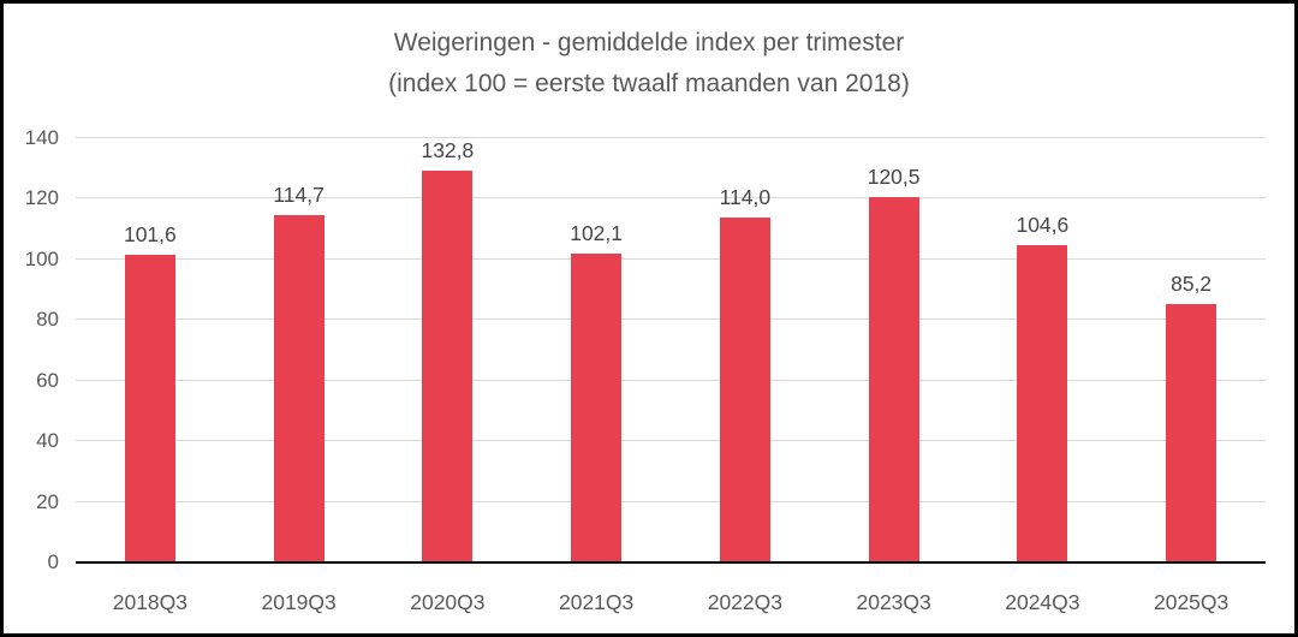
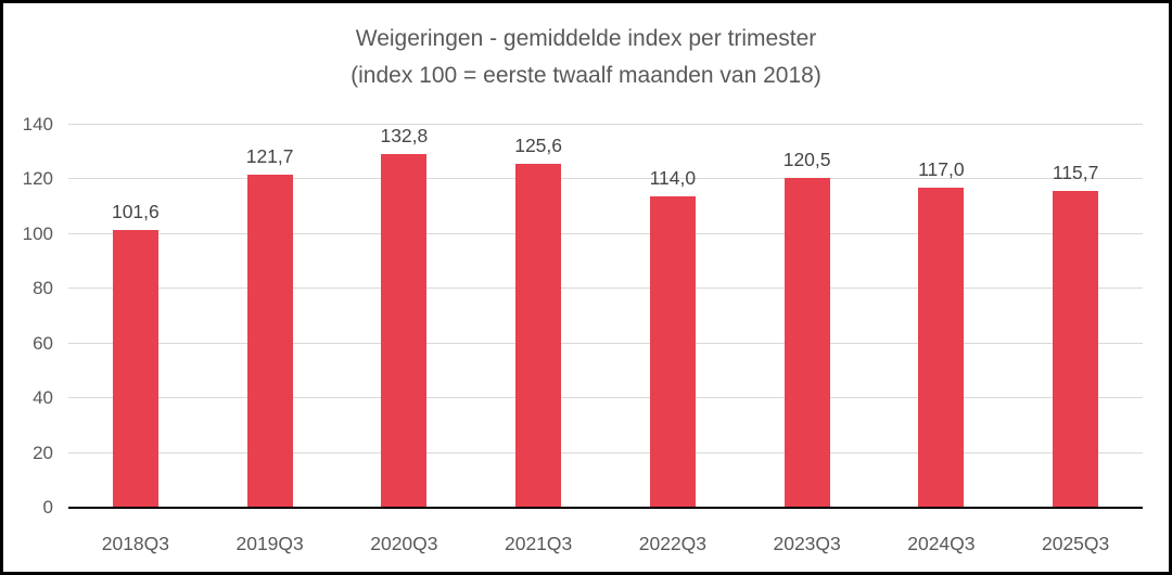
2019Q3: 114,7 -> 121,7
2021Q3: 102,1 -> 125,6
2024Q3: 104,6 -> 117,0
2025Q3: 85,2 -> 115,7
